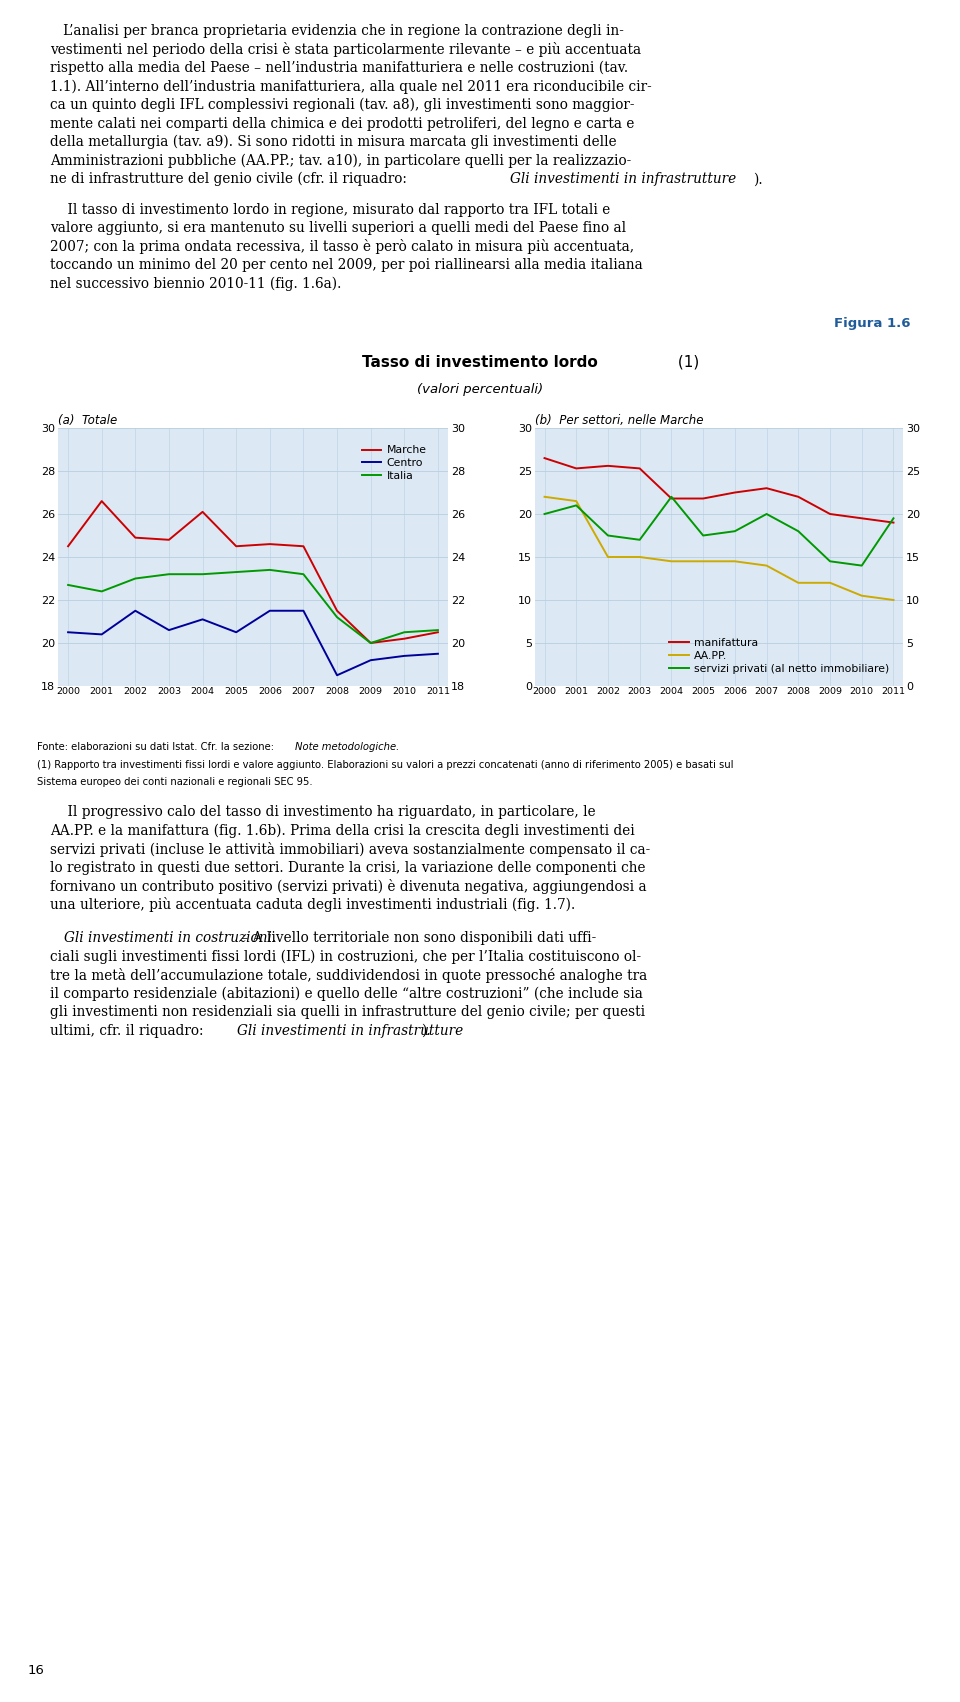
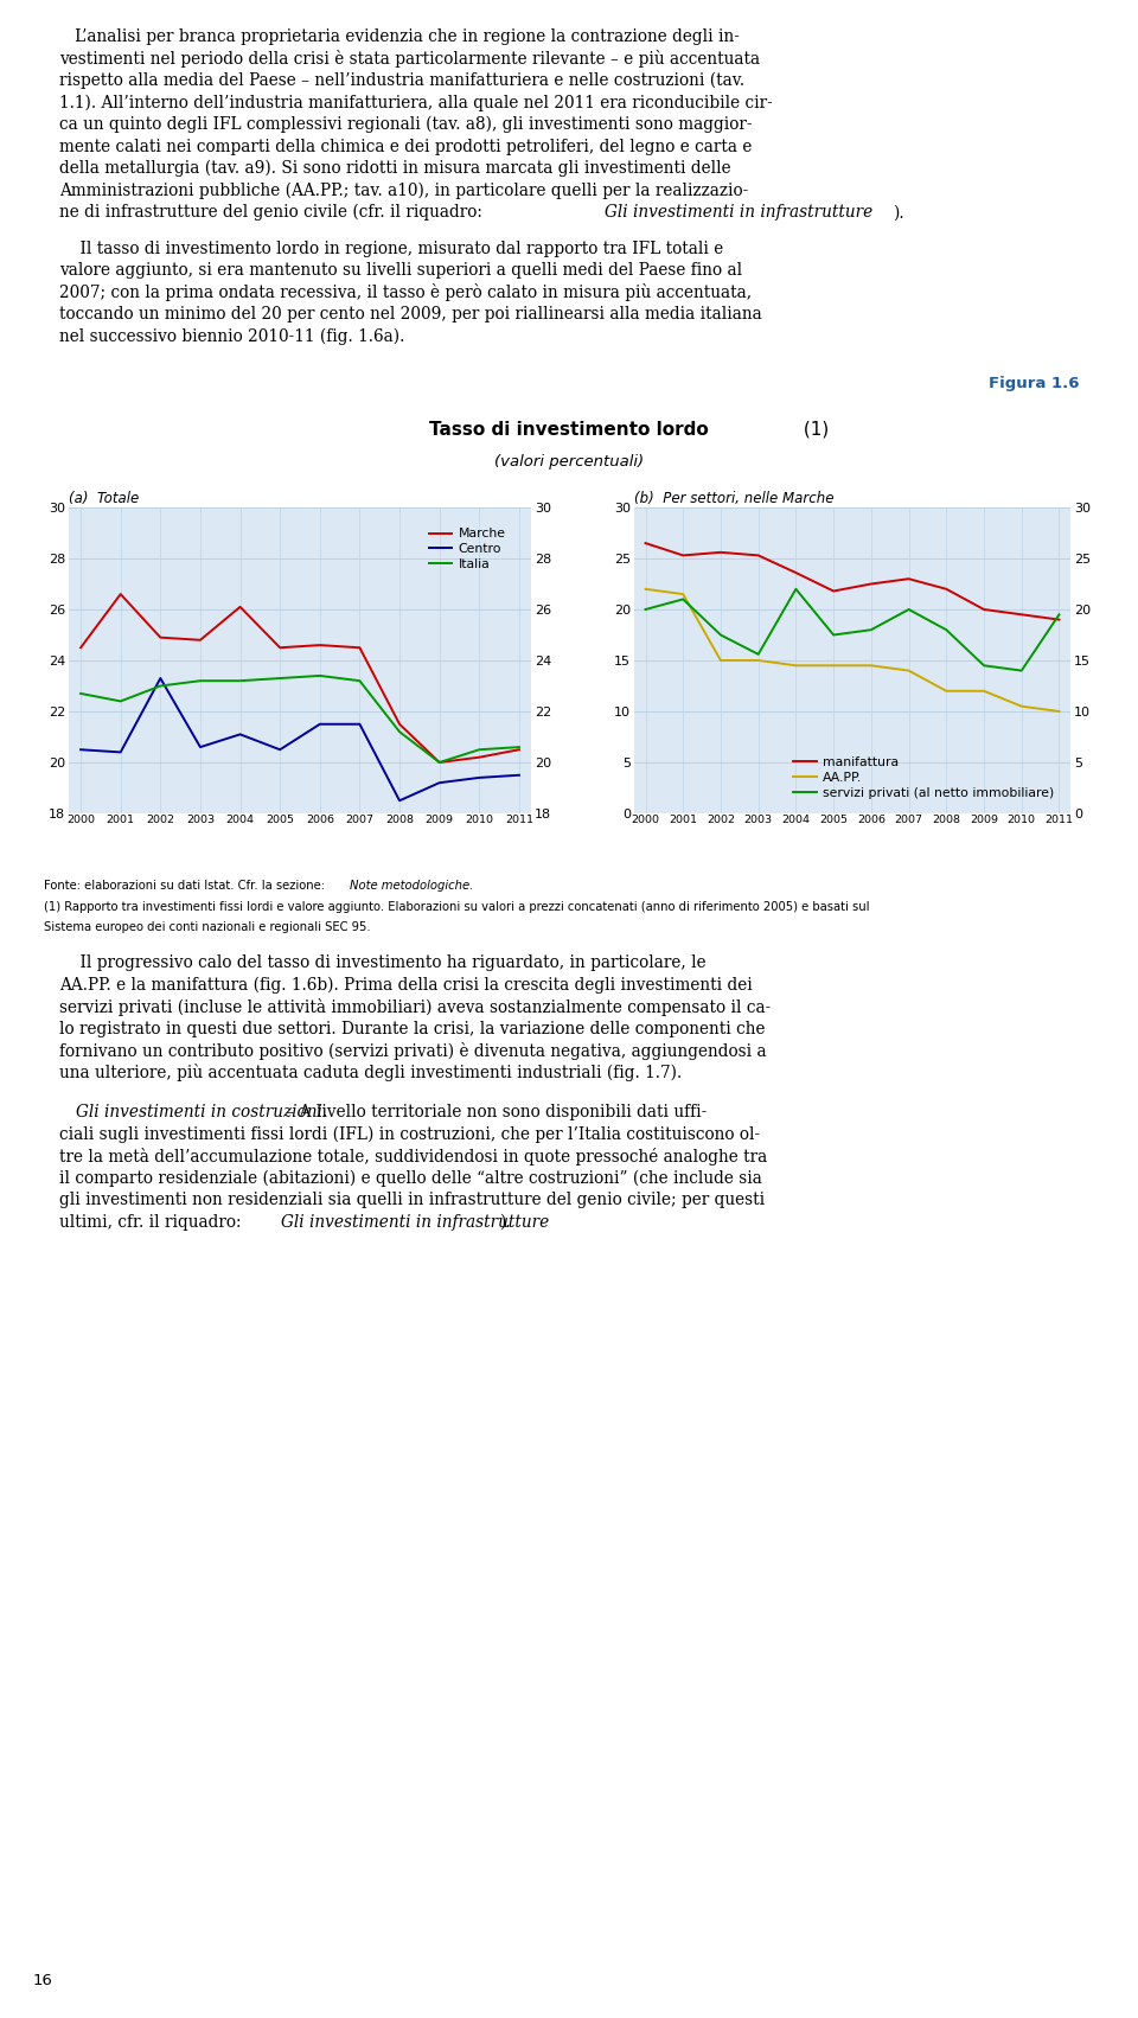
(a) Totale/Centro/2002: 21.5 -> 23.3
(b) Per settori, nelle Marche/servizi privati (al netto immobiliare)/2003: 17.0 -> 15.6
(b) Per settori, nelle Marche/manifattura/2004: 21.8 -> 23.6
